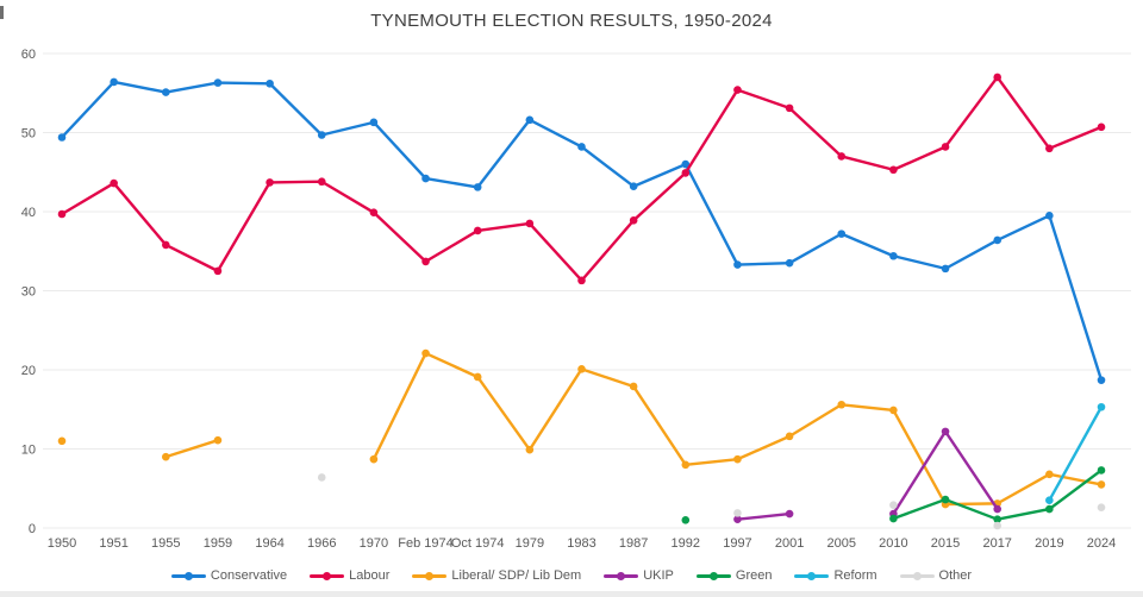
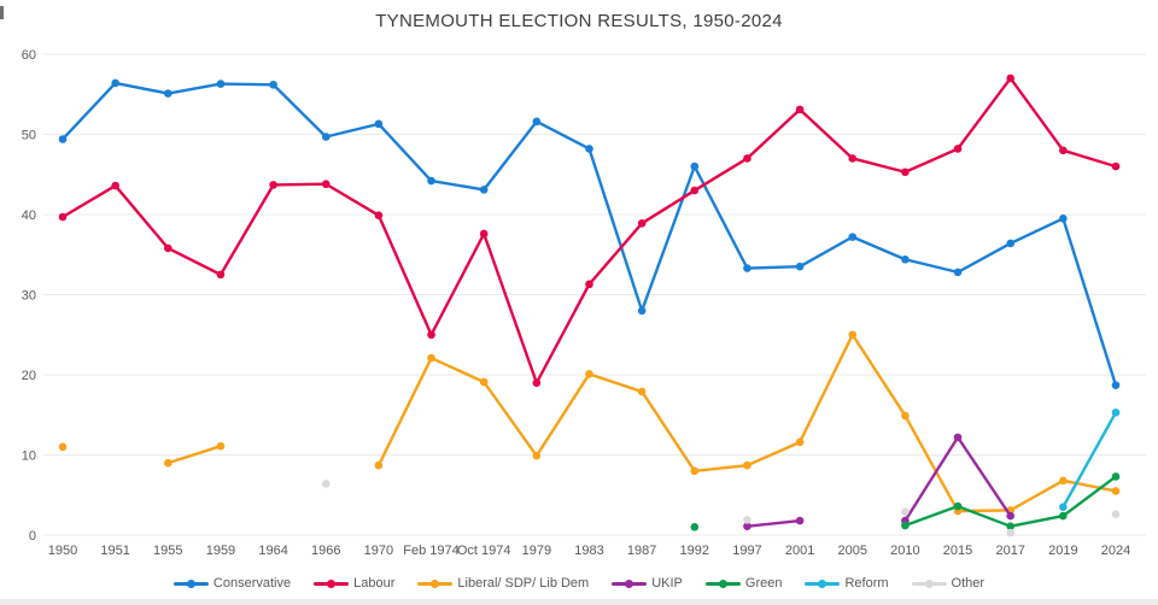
Labour/Feb 1974: 34 -> 25
Labour/1979: 38 -> 19
Conservative/1987: 43 -> 28
Labour/1992: 45 -> 43
Labour/1997: 55 -> 47
Liberal/ SDP/ Lib Dem/2005: 16 -> 25
Labour/2024: 51 -> 46
